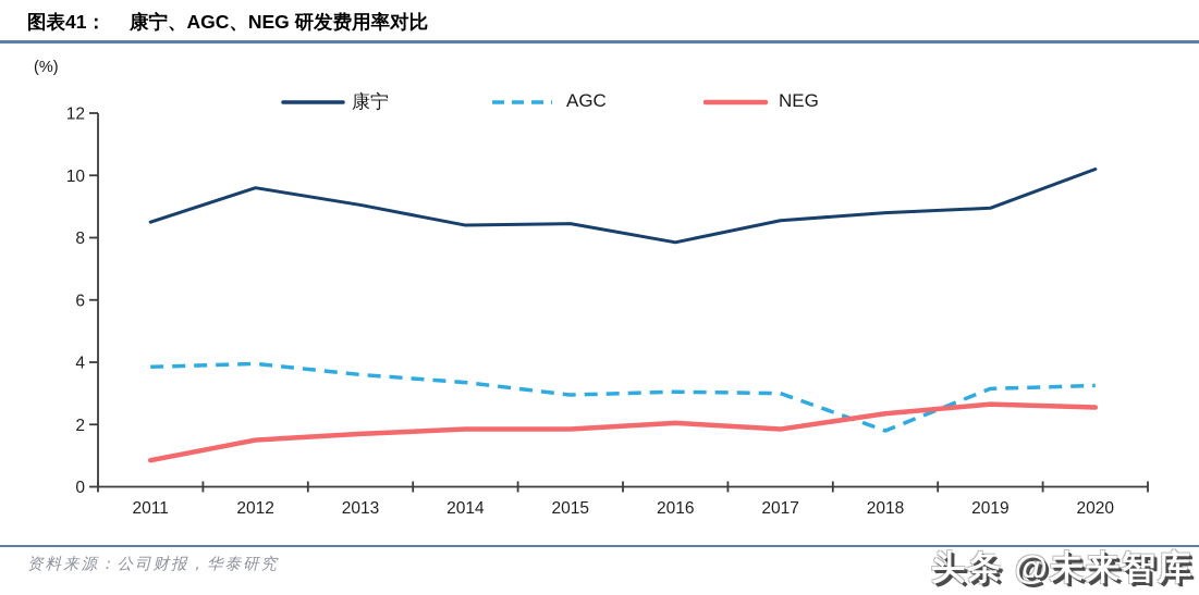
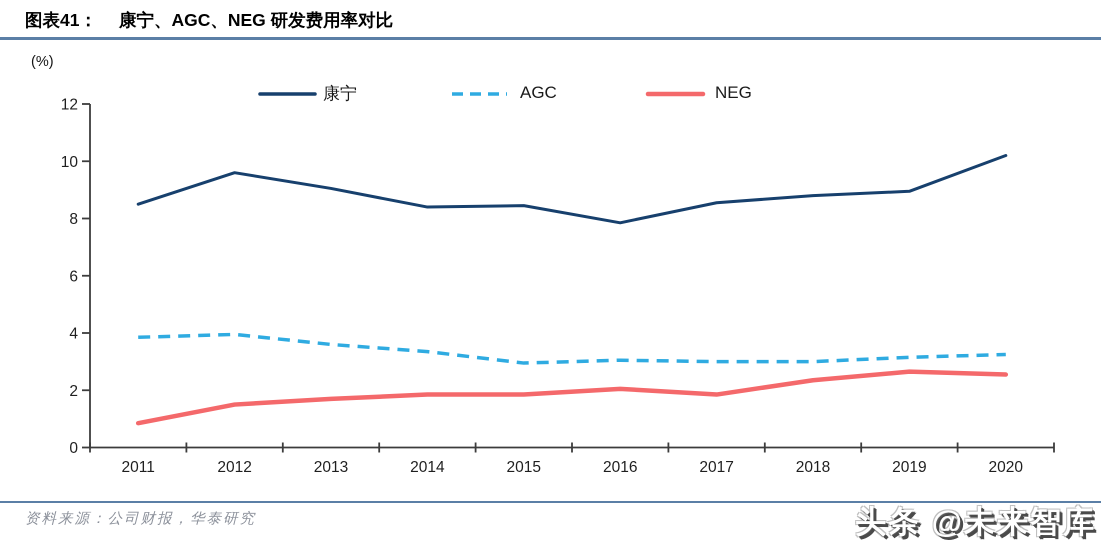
AGC/2018: 1.8 -> 3.0
